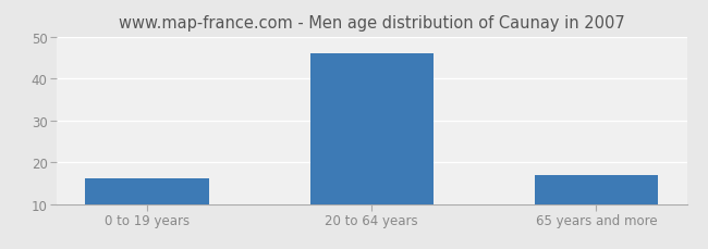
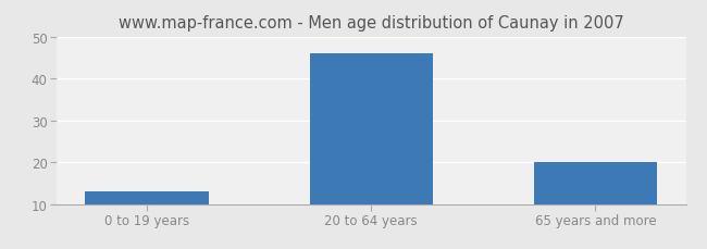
0 to 19 years: 16 -> 13
65 years and more: 17 -> 20
